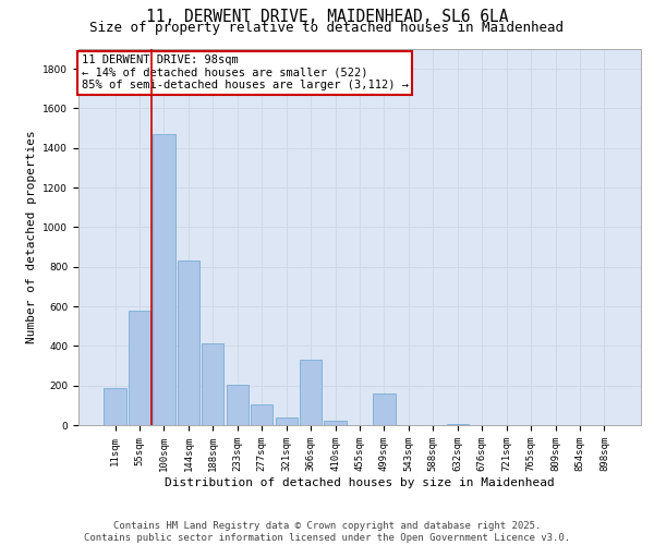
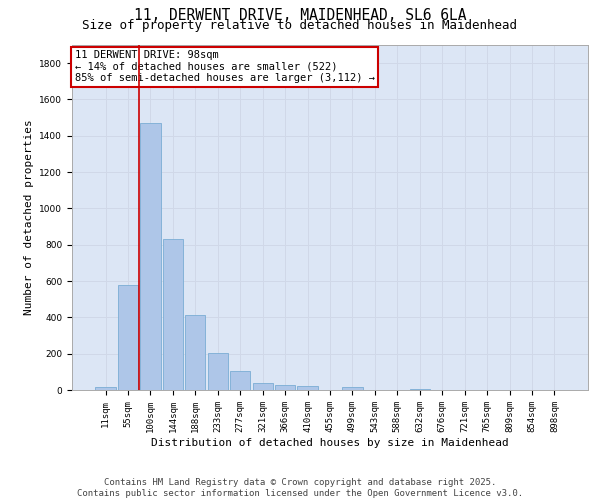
11sqm: 190 -> 20
366sqm: 330 -> 20
499sqm: 160 -> 20
